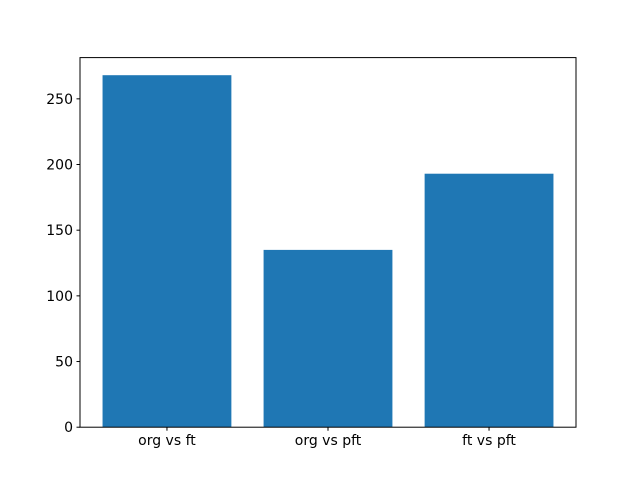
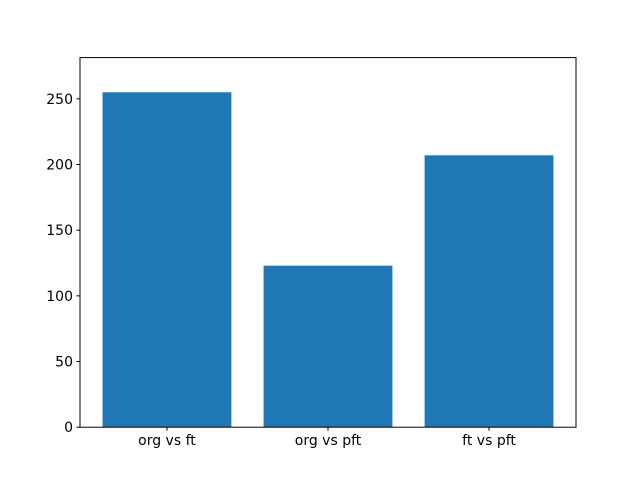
org vs ft: 268 -> 255
org vs pft: 135 -> 123
ft vs pft: 193 -> 207
